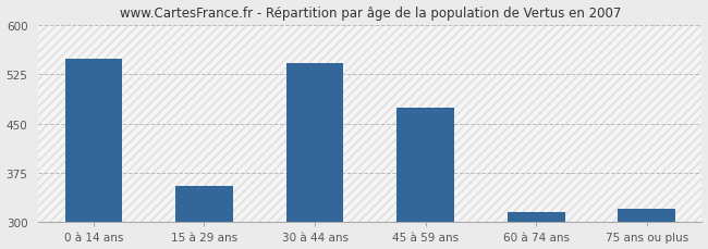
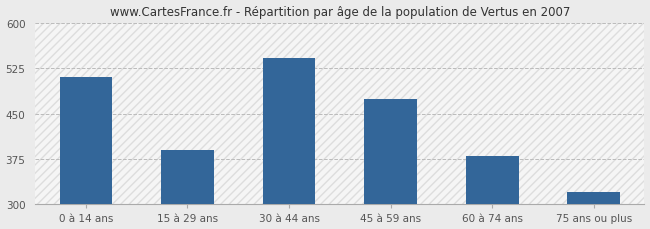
0 à 14 ans: 548 -> 510
15 à 29 ans: 356 -> 390
60 à 74 ans: 316 -> 380
